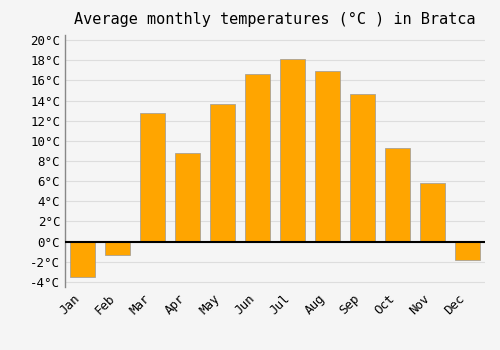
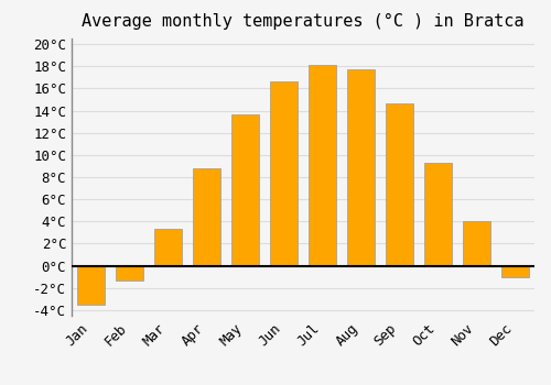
Mar: 12.8°C -> 3.3°C
Aug: 16.9°C -> 17.7°C
Nov: 5.8°C -> 4.0°C
Dec: -1.8°C -> -1.0°C
